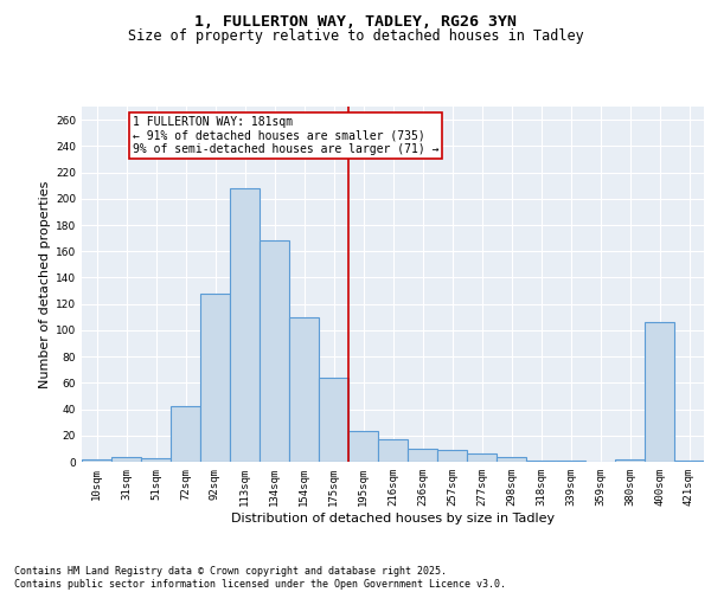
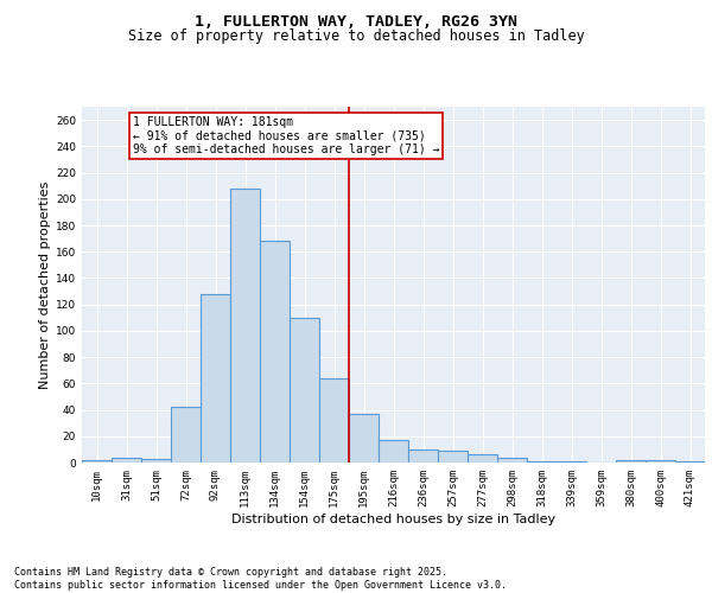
195sqm: 23 -> 37
400sqm: 106 -> 2
